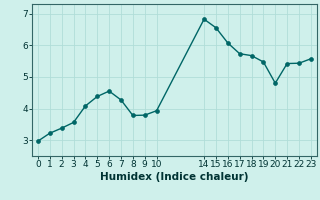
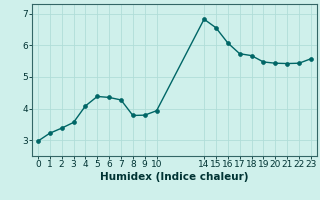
6: 4.55 -> 4.35
20: 4.80 -> 5.43
